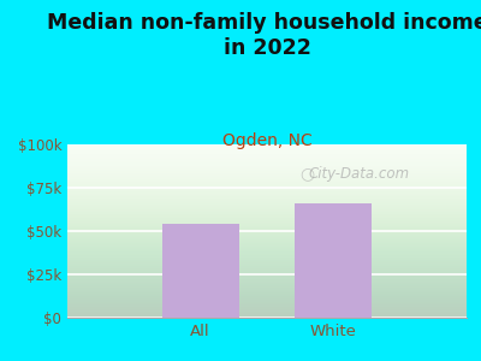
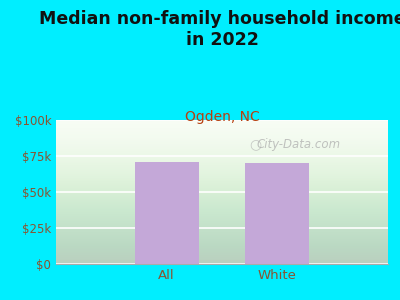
All: $54k -> $71k
White: $66k -> $70k
